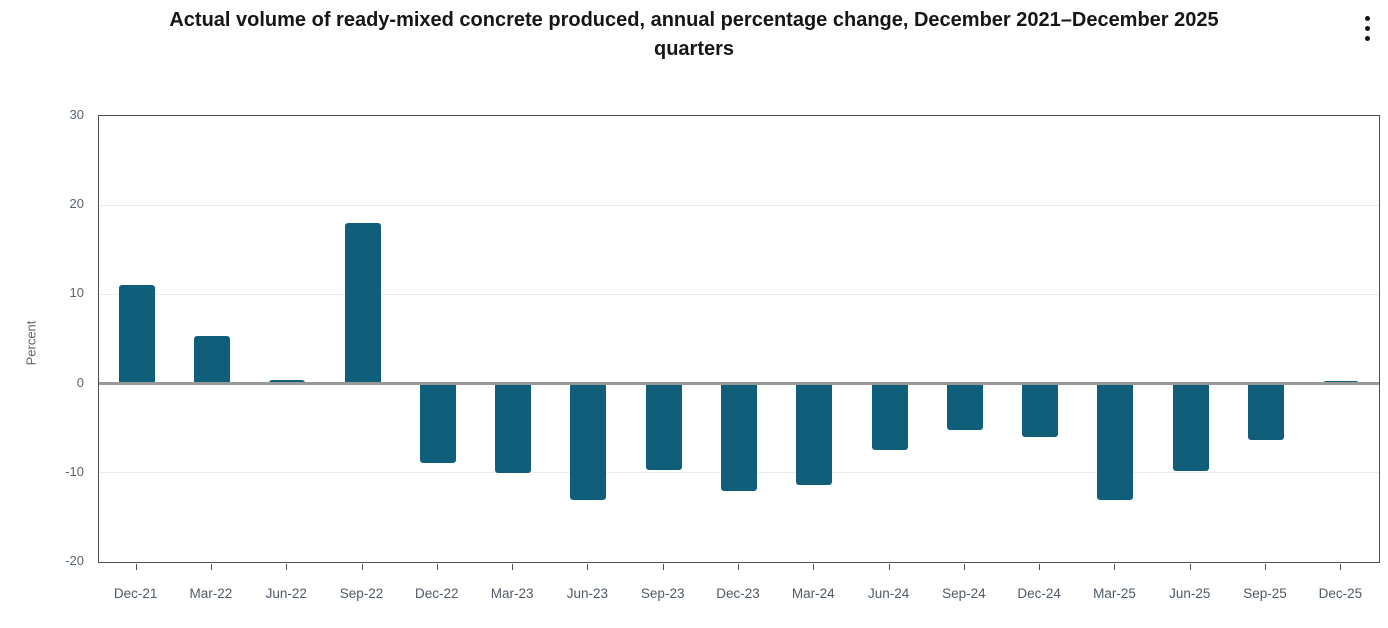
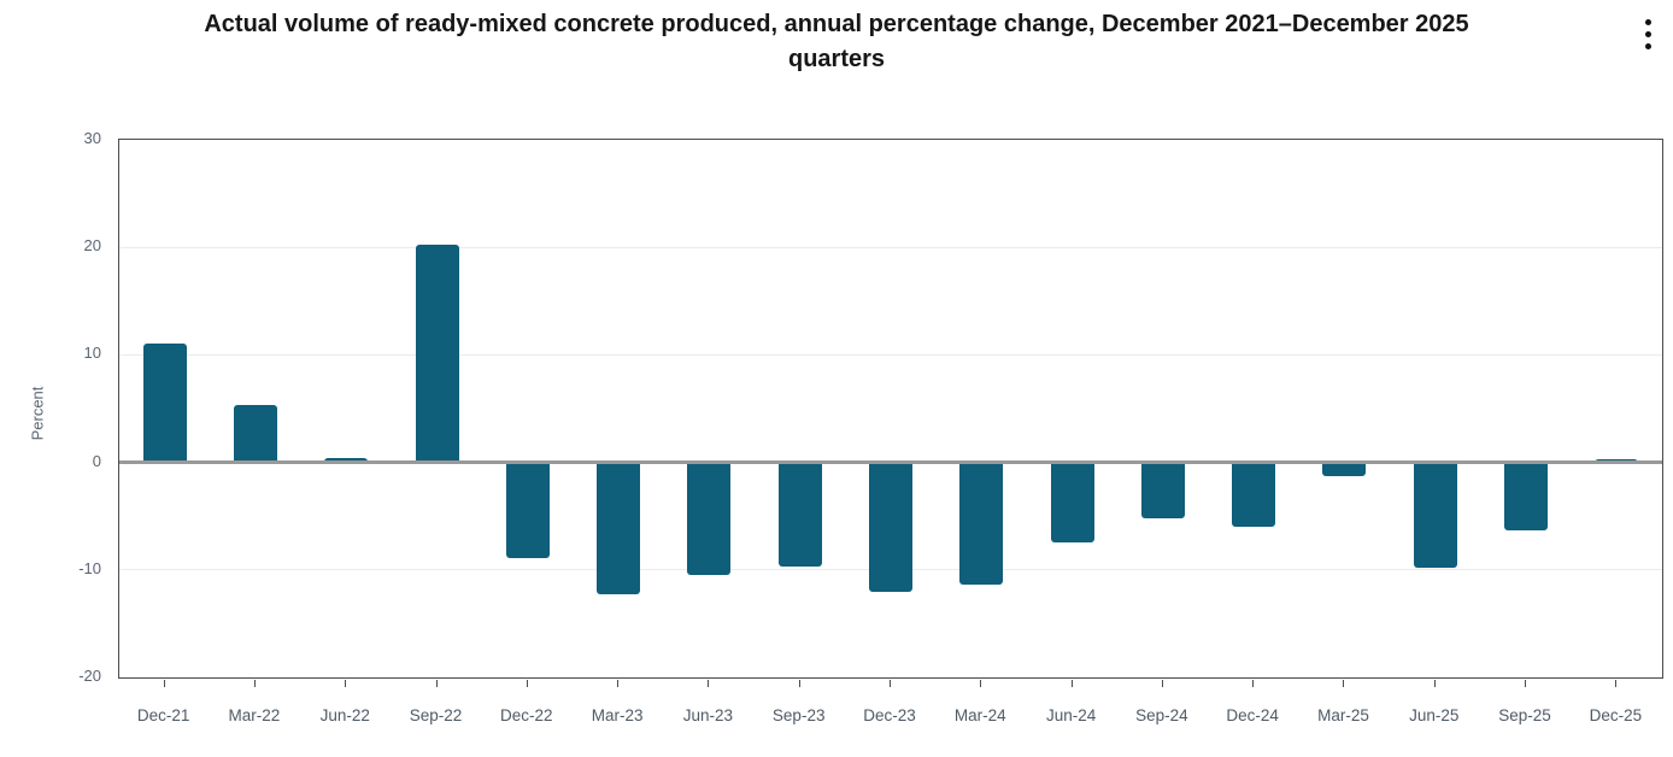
Sep-22: 18 -> 20
Mar-23: -10 -> -12
Jun-23: -13 -> -10
Mar-25: -13 -> -1
